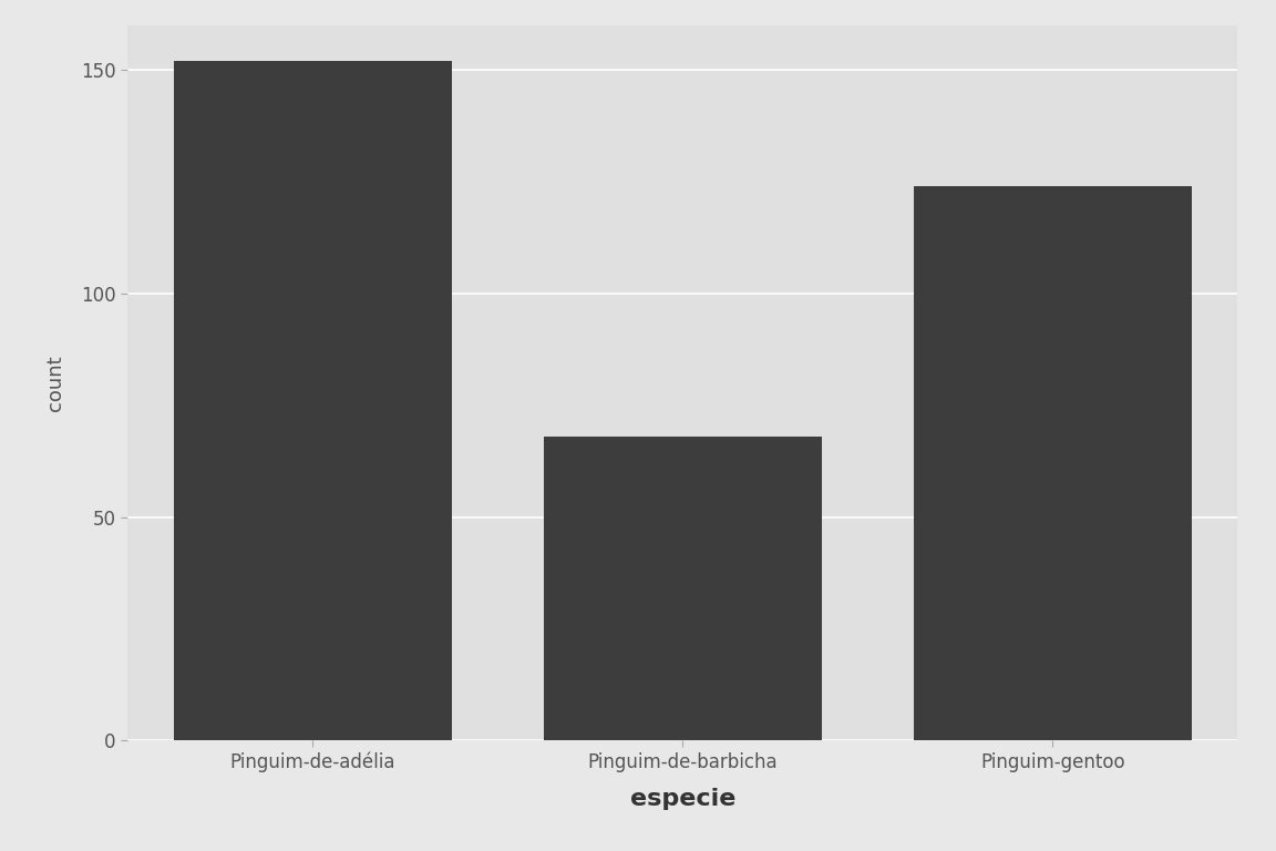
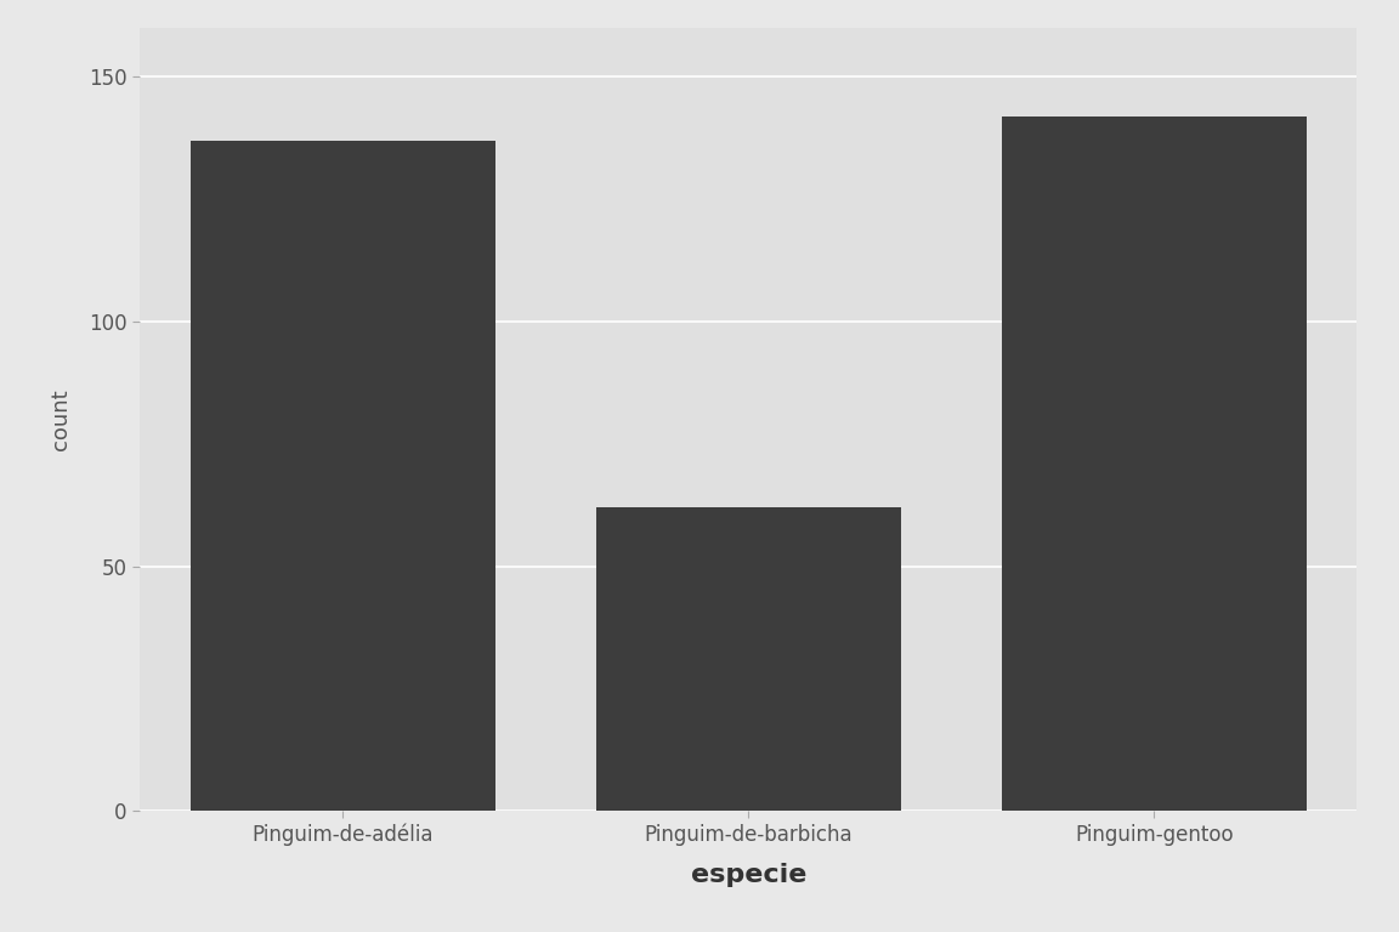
Pinguim-de-adélia: 152 -> 137
Pinguim-de-barbicha: 68 -> 62
Pinguim-gentoo: 124 -> 142
